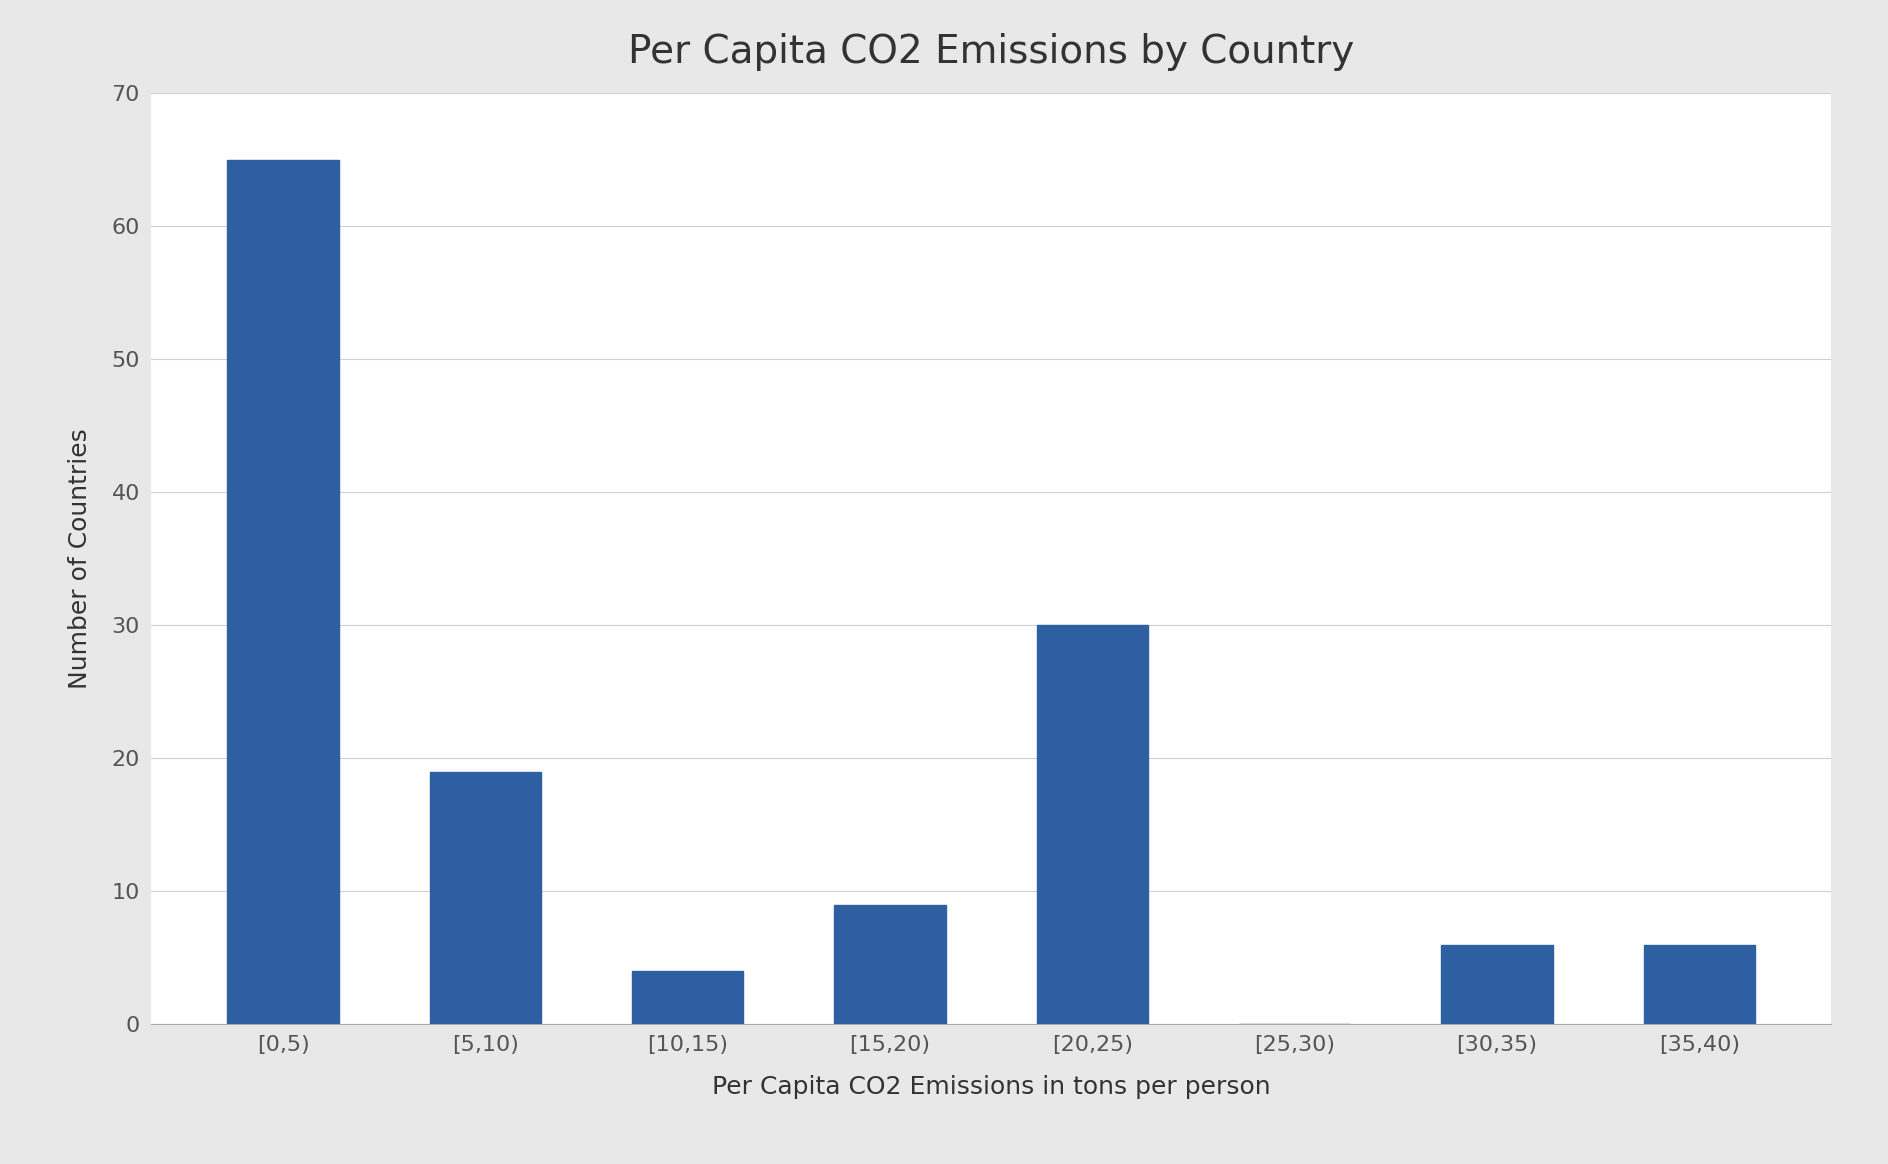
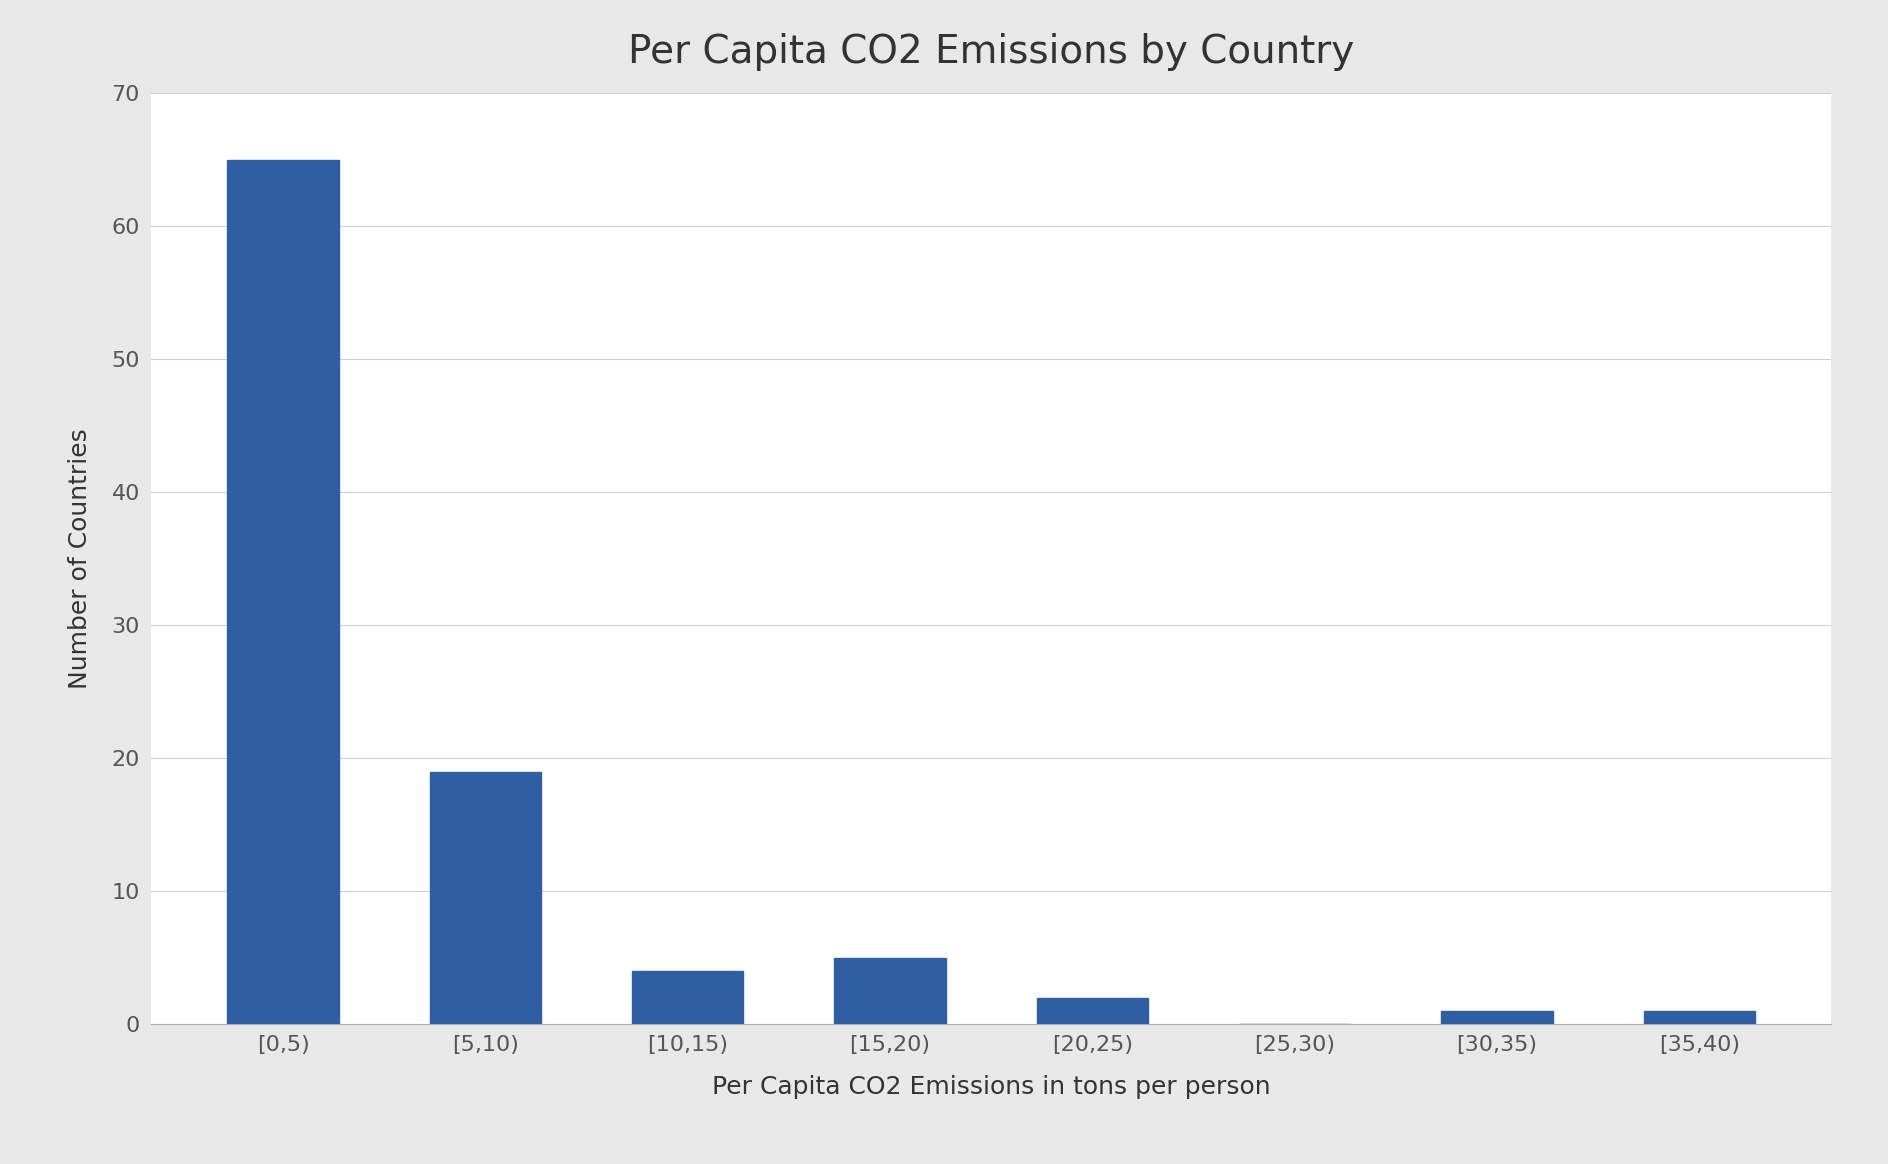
[15,20): 9 -> 5
[20,25): 30 -> 2
[30,35): 6 -> 1
[35,40): 6 -> 1
